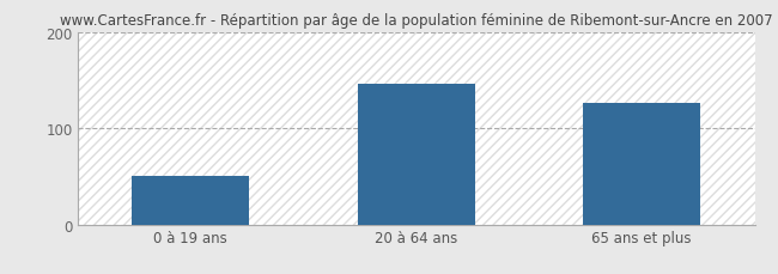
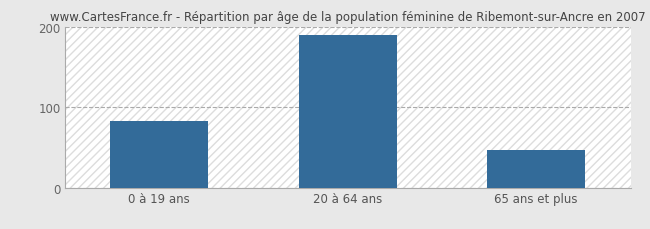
0 à 19 ans: 50 -> 83
20 à 64 ans: 146 -> 190
65 ans et plus: 126 -> 47
